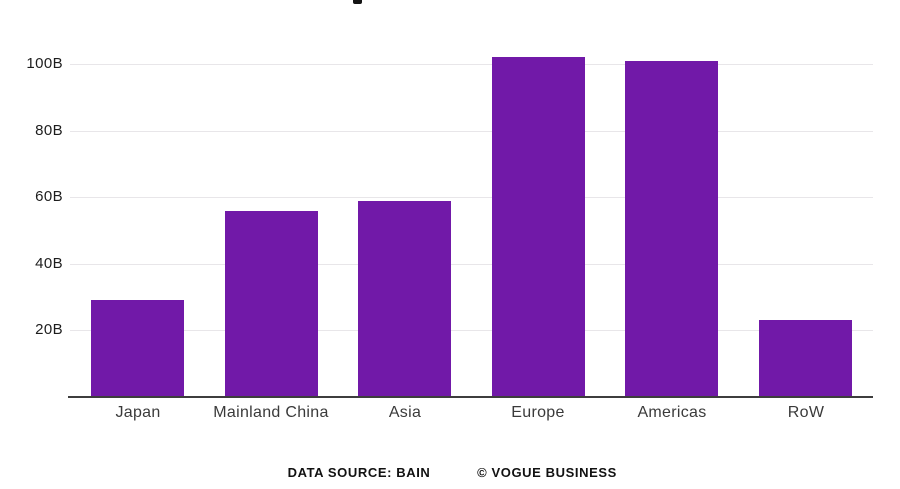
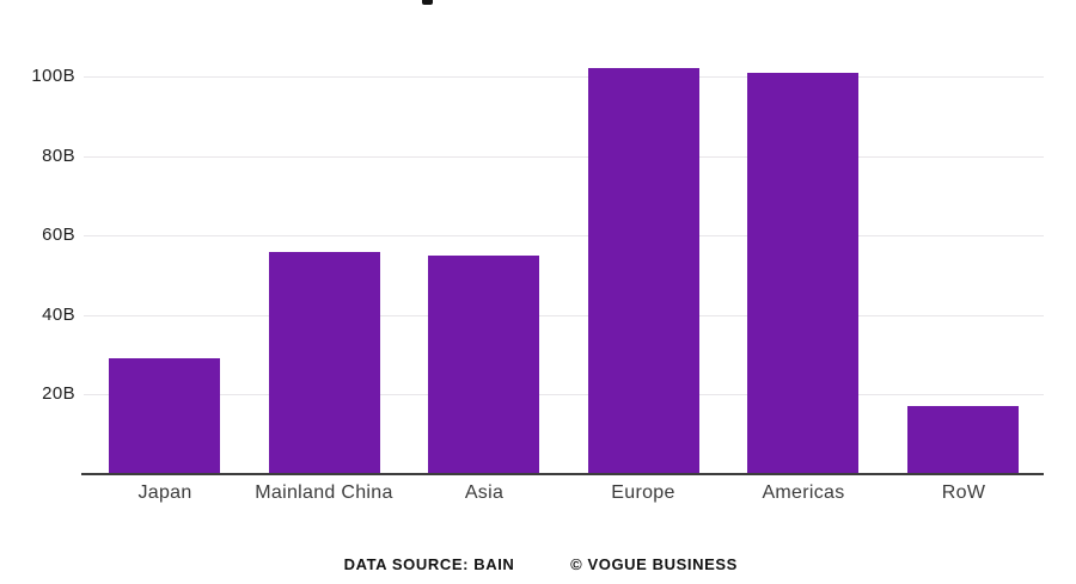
Asia: 59B -> 55B
RoW: 23B -> 17B
